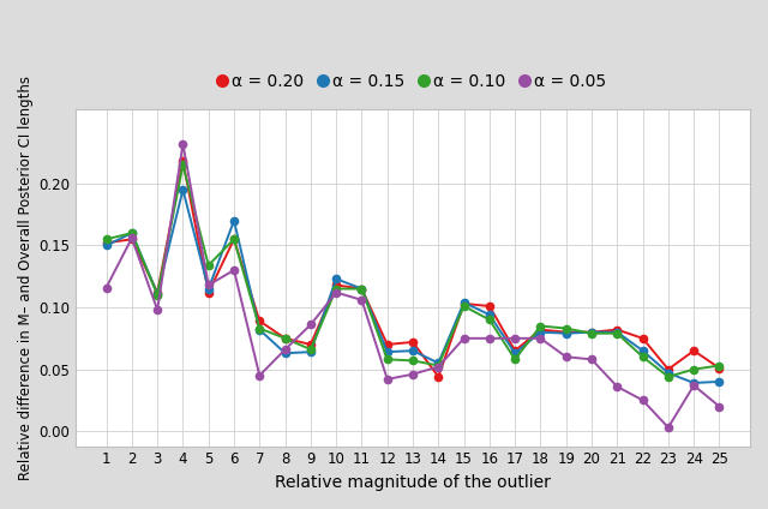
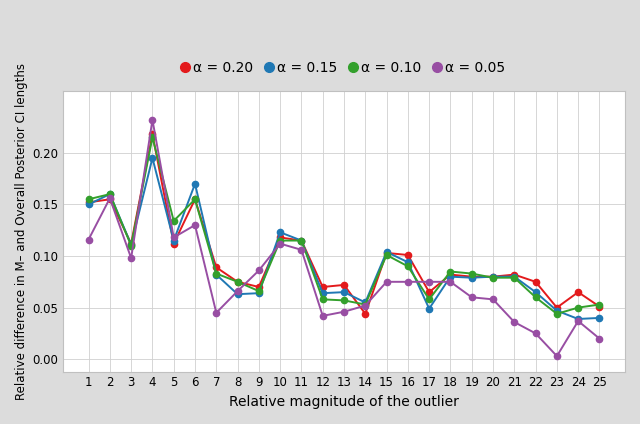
α = 0.15/17: 0.063 -> 0.049
